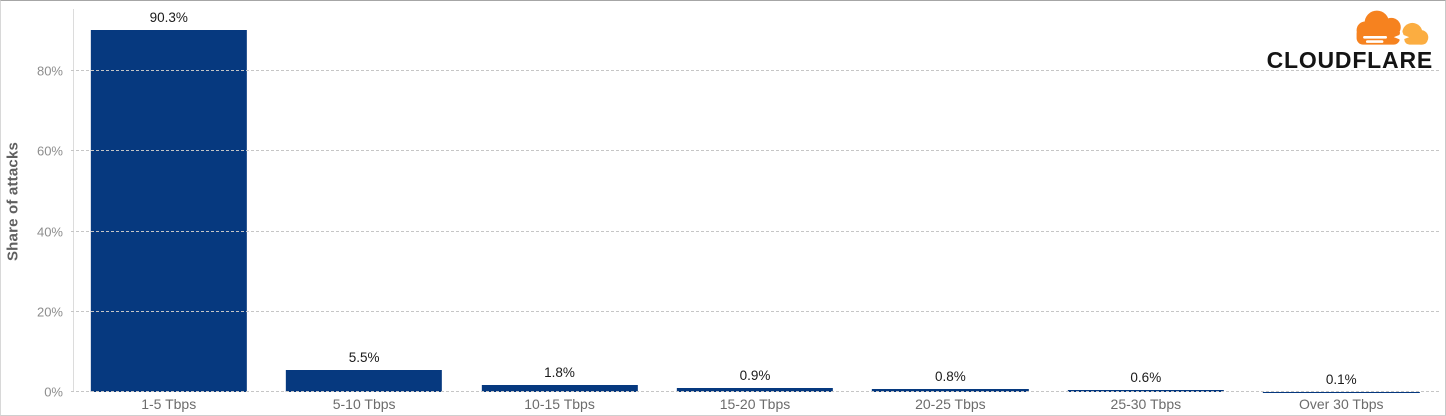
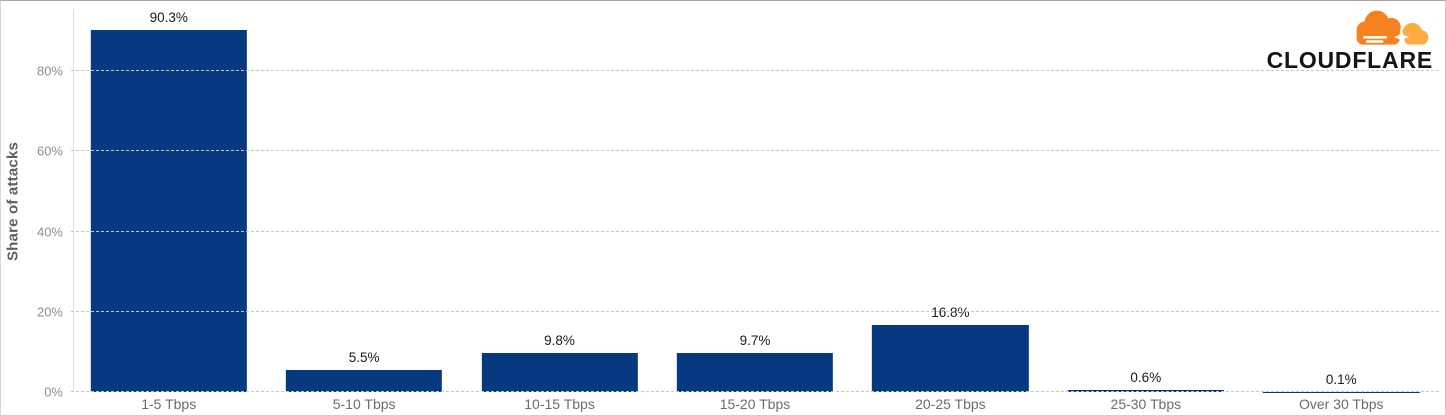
10-15 Tbps: 1.8% -> 9.8%
15-20 Tbps: 0.9% -> 9.7%
20-25 Tbps: 0.8% -> 16.8%
